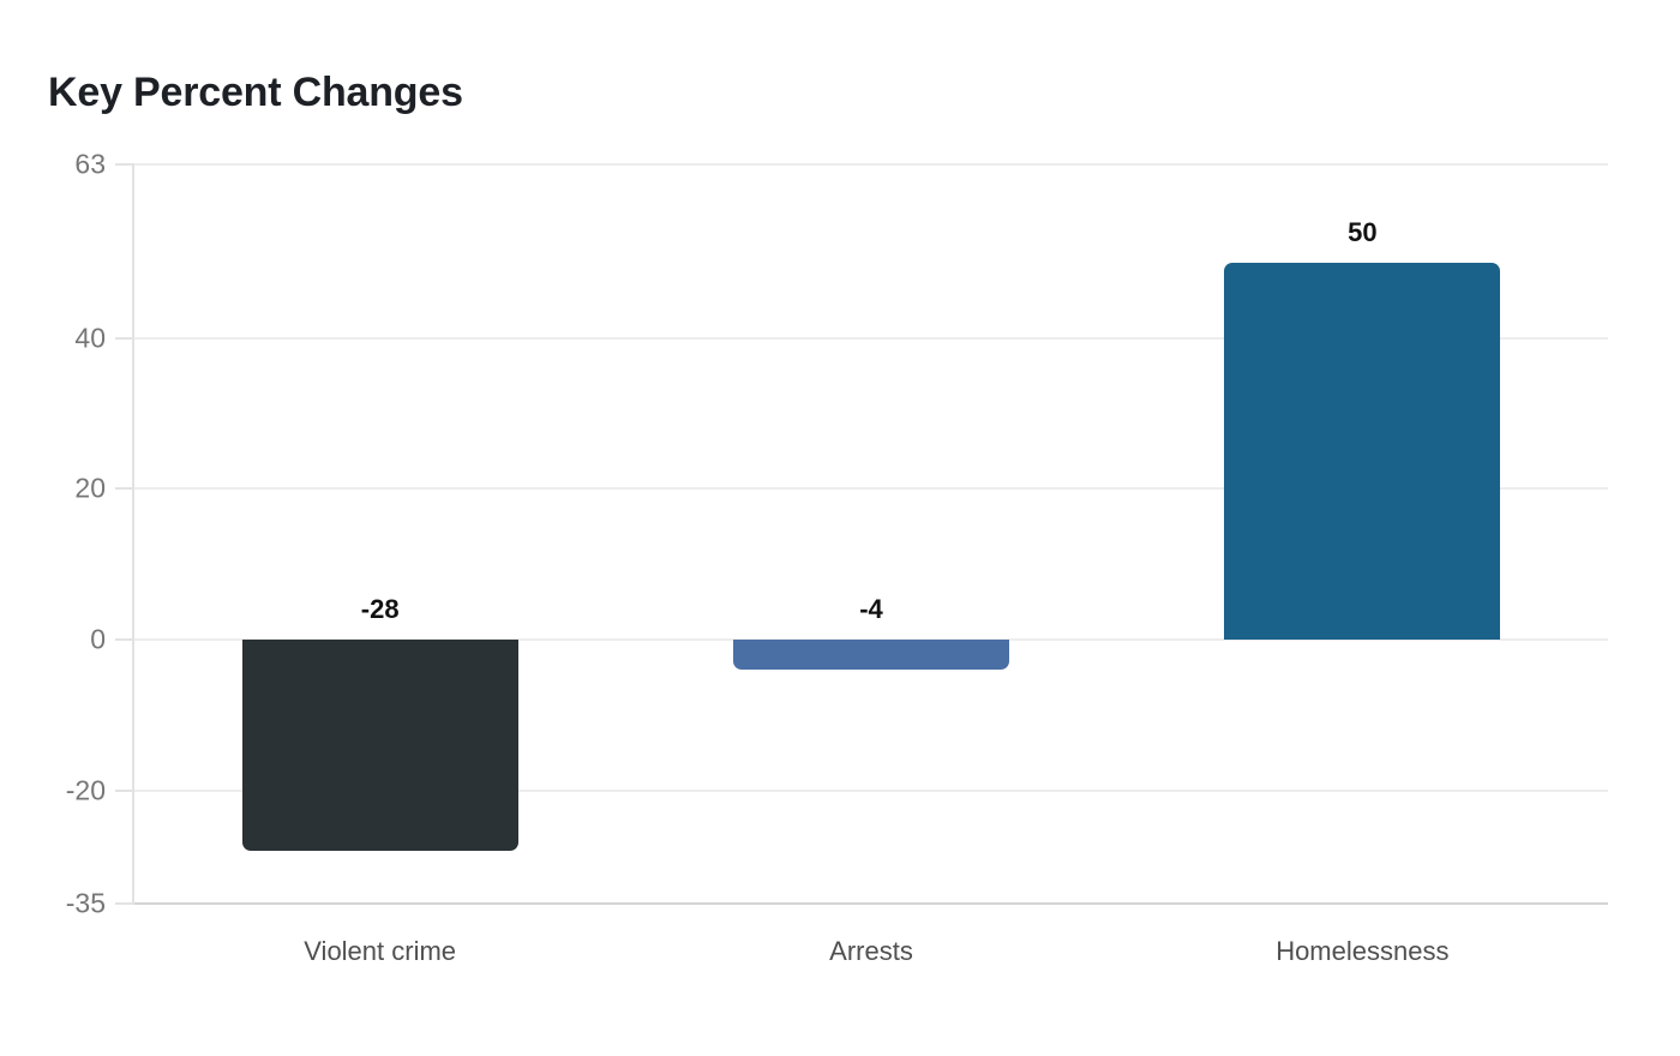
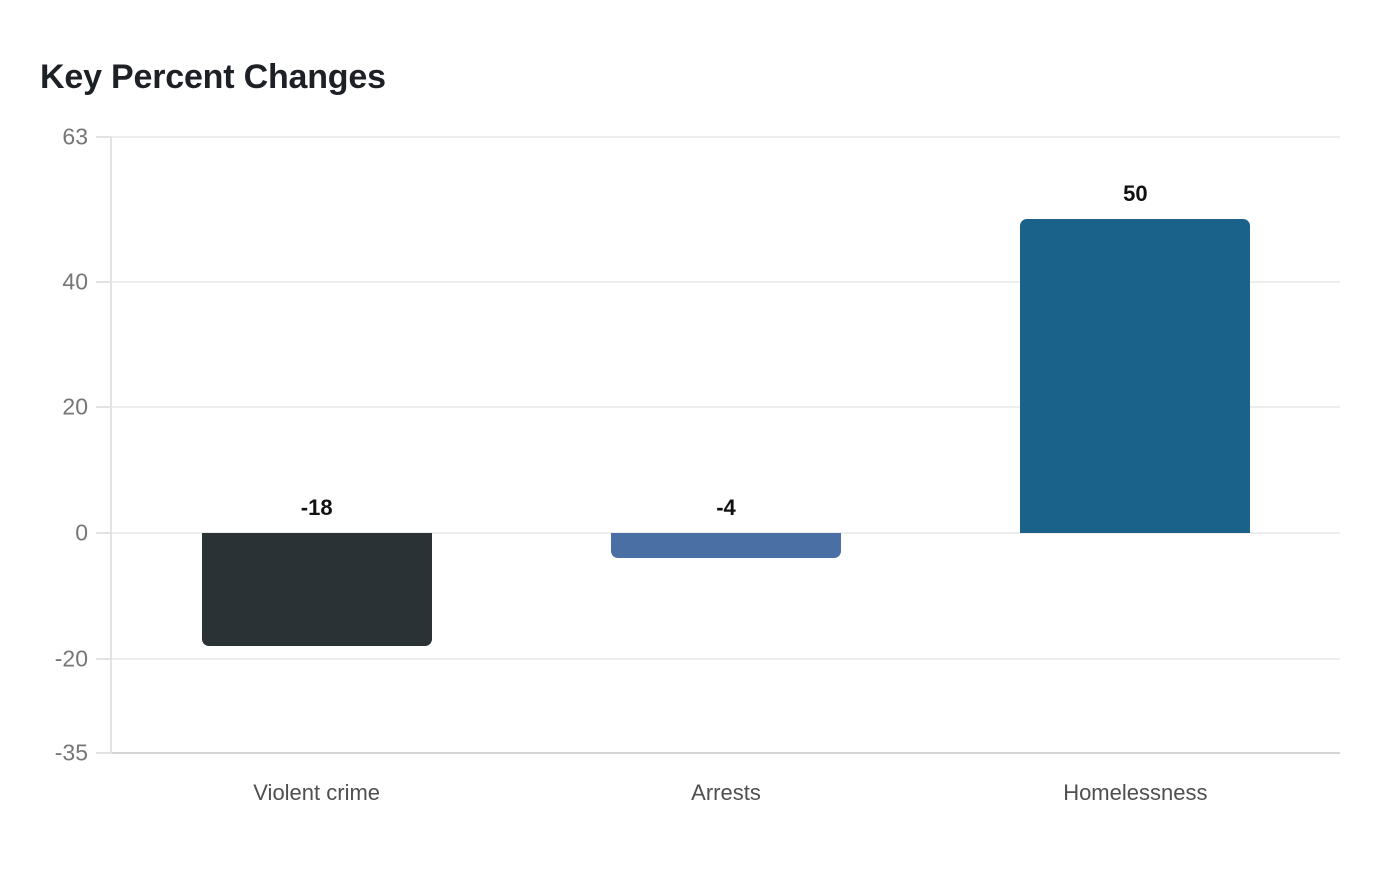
Violent crime: -28 -> -18
